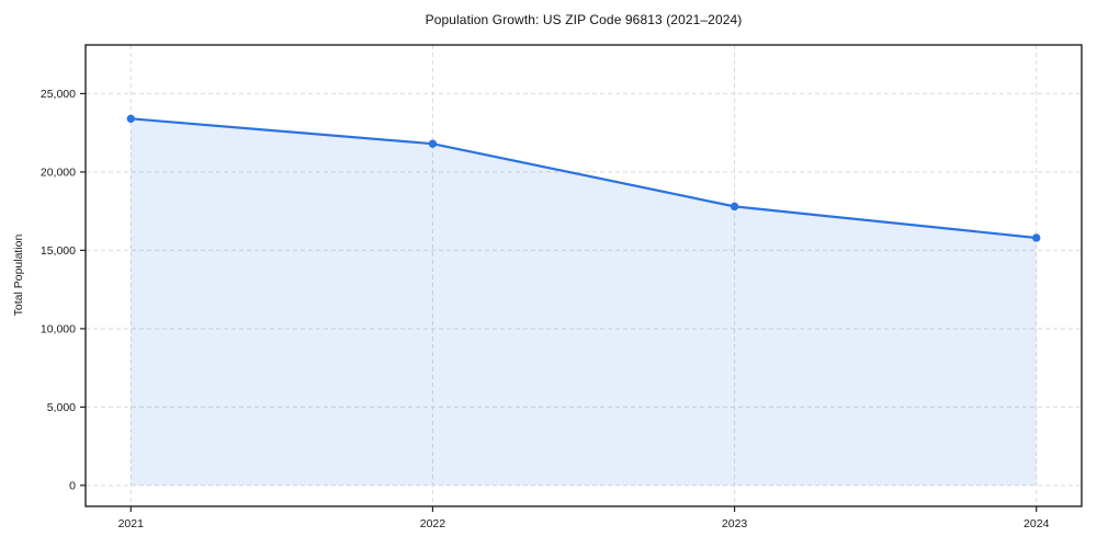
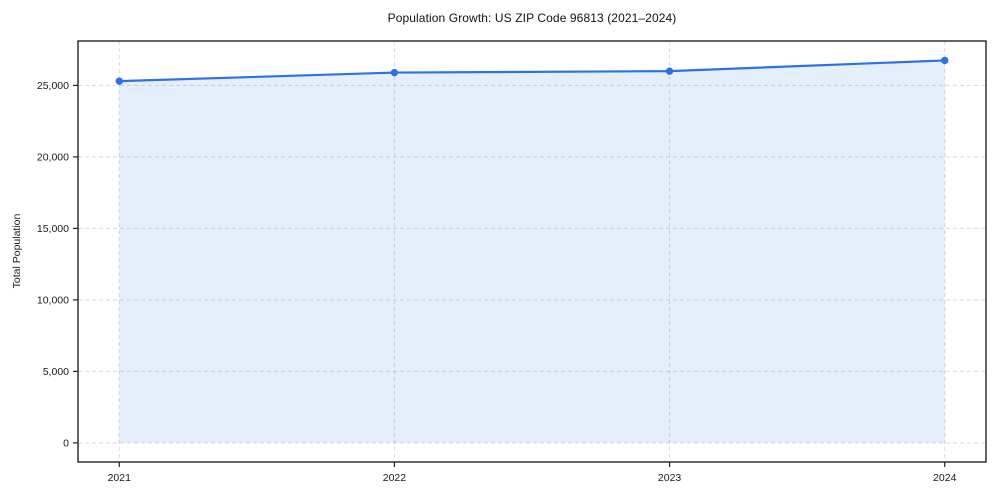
2021: 23400 -> 25300
2022: 21800 -> 25900
2023: 17800 -> 26000
2024: 15800 -> 26800
